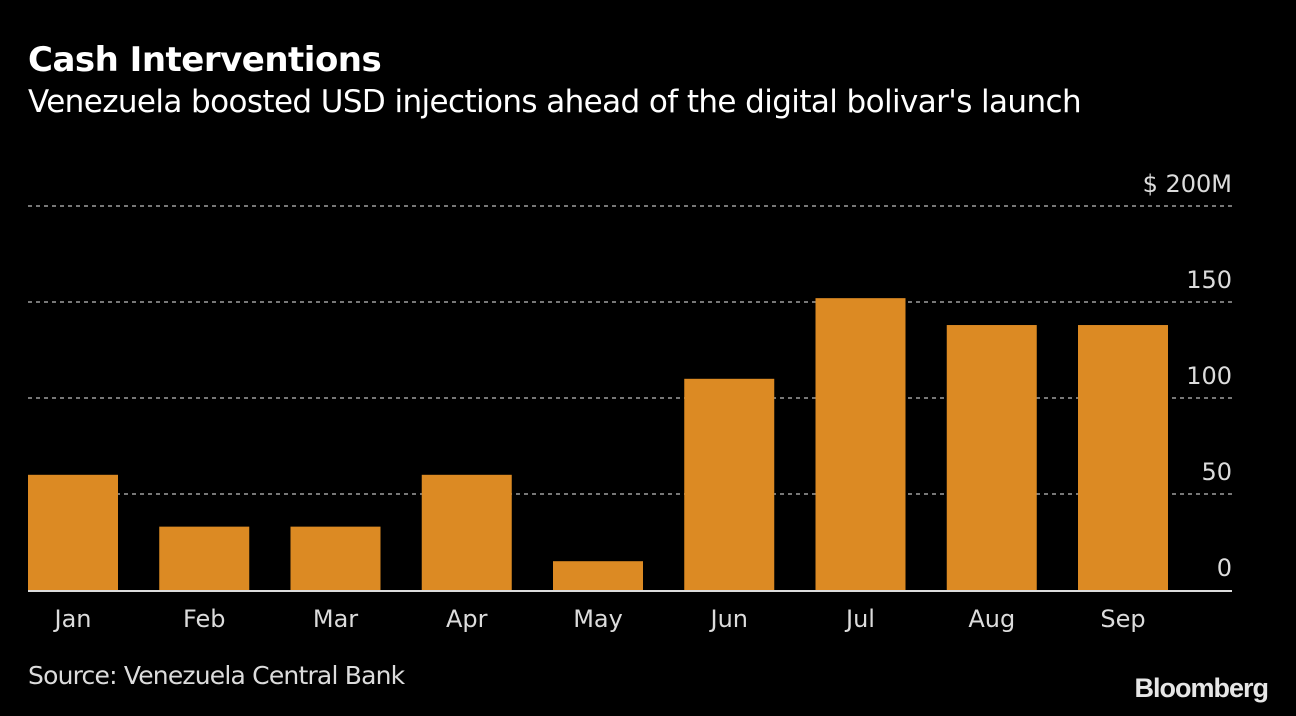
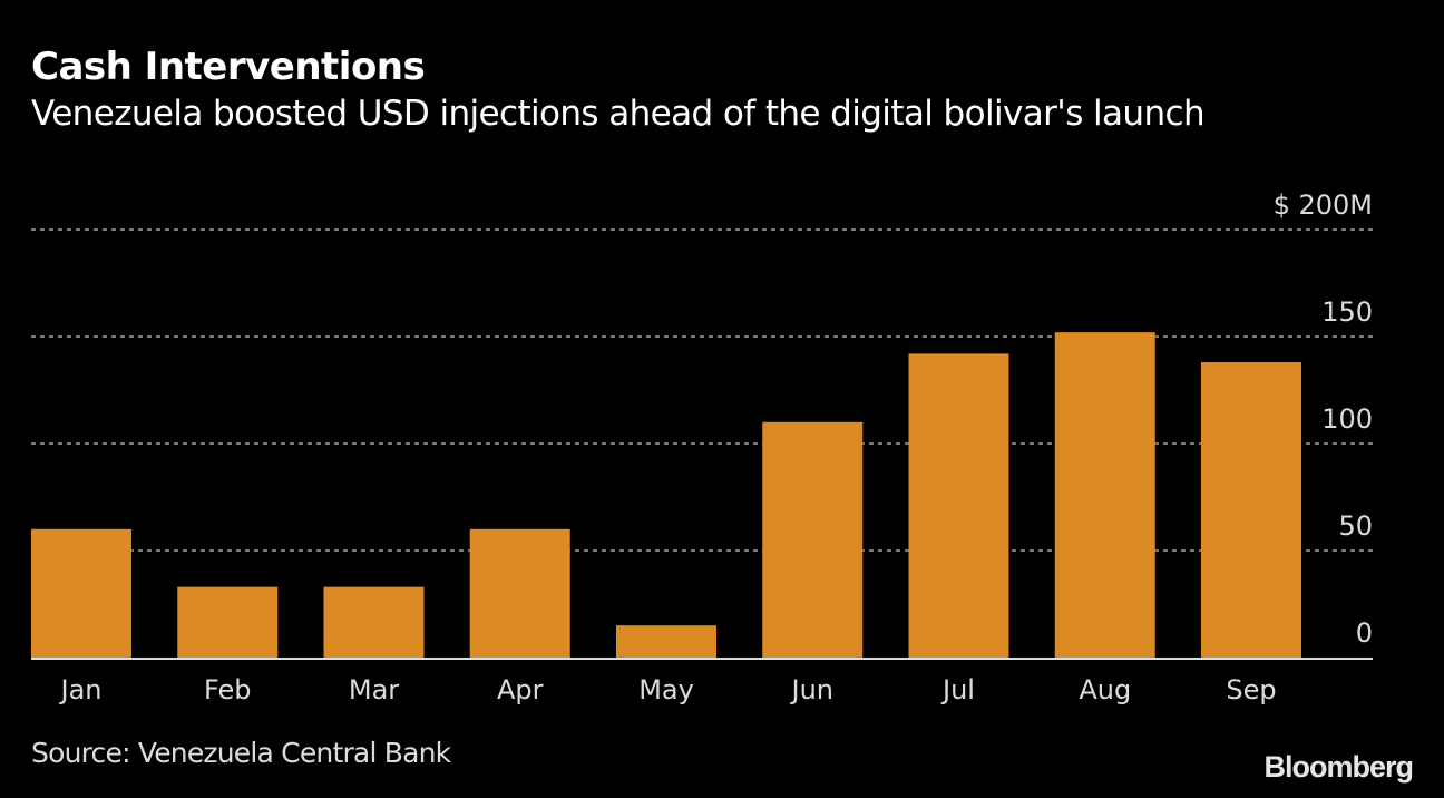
Jul: 152 -> 142
Aug: 138 -> 152
